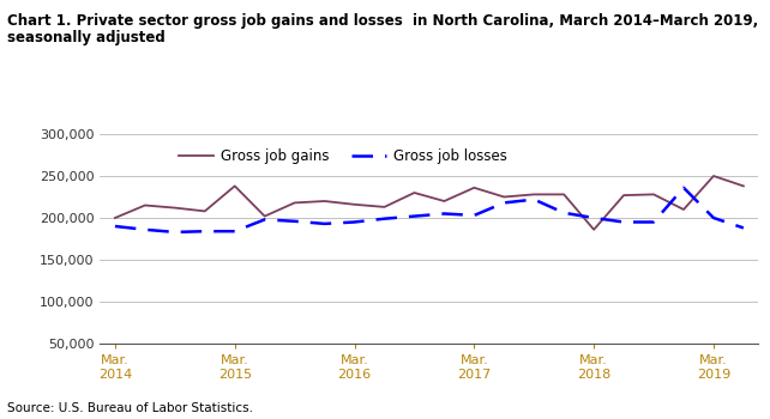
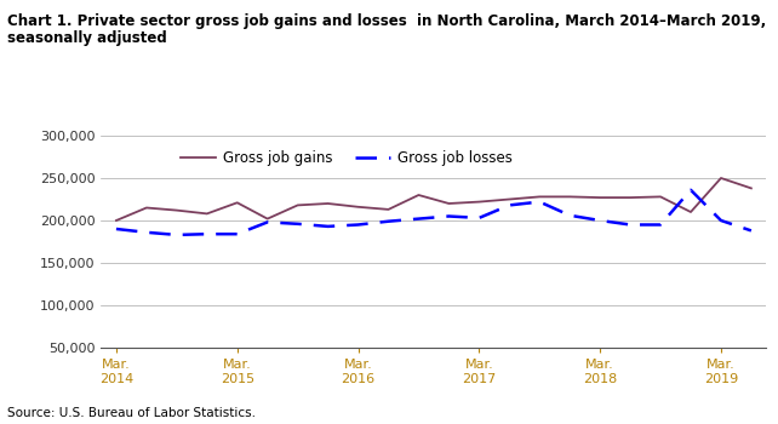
Gross job gains/Mar. 2015: 238,000 -> 221,000
Gross job gains/Mar. 2017: 236,000 -> 222,000
Gross job gains/Mar. 2018: 186,000 -> 227,000
